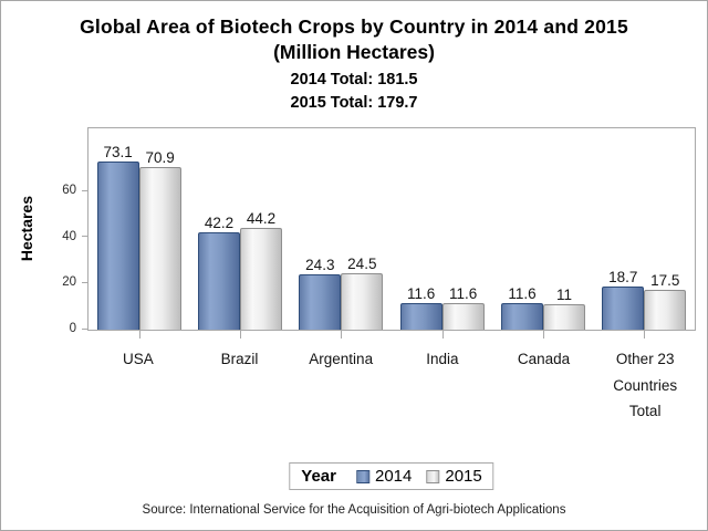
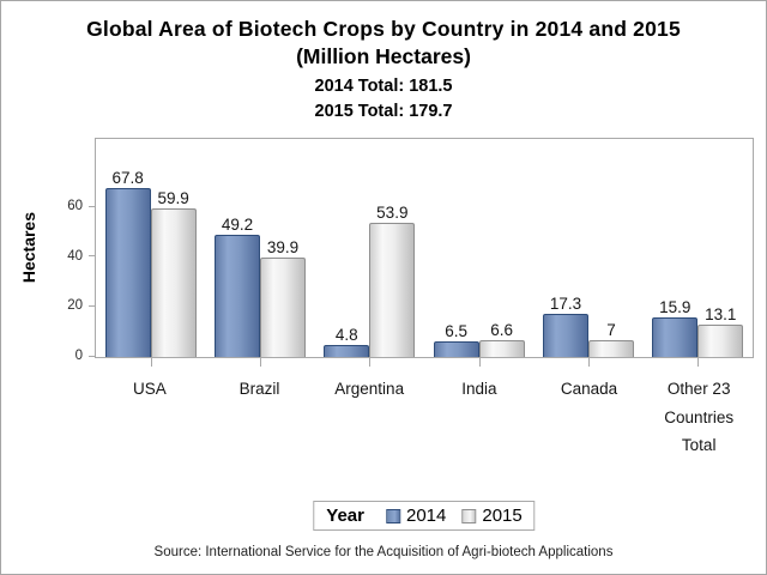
2014/USA: 73.1 -> 67.8
2015/USA: 70.9 -> 59.9
2014/Brazil: 42.2 -> 49.2
2015/Brazil: 44.2 -> 39.9
2014/Argentina: 24.3 -> 4.8
2015/Argentina: 24.5 -> 53.9
2014/India: 11.6 -> 6.5
2015/India: 11.6 -> 6.6
2014/Canada: 11.6 -> 17.3
2015/Canada: 11 -> 7
2014/Other 23 Countries Total: 18.7 -> 15.9
2015/Other 23 Countries Total: 17.5 -> 13.1
